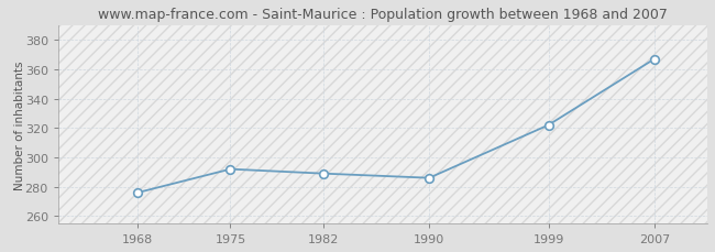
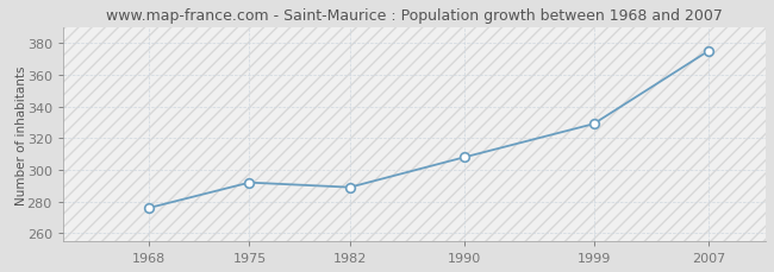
1990: 286 -> 308
1999: 322 -> 329
2007: 367 -> 375
